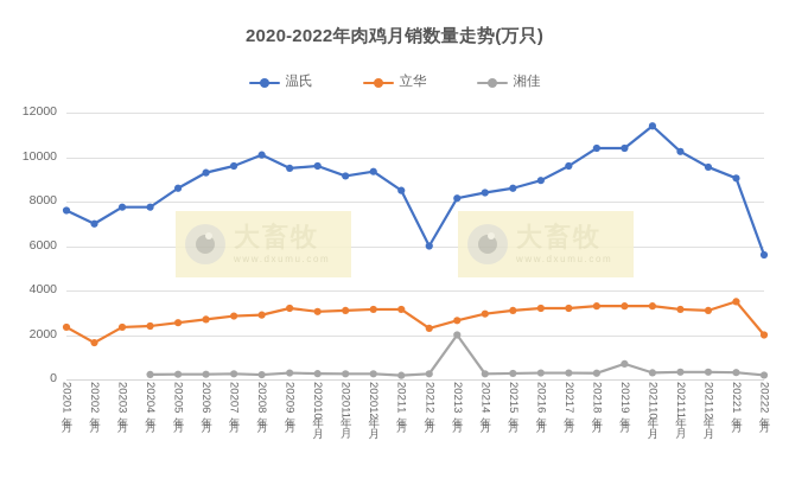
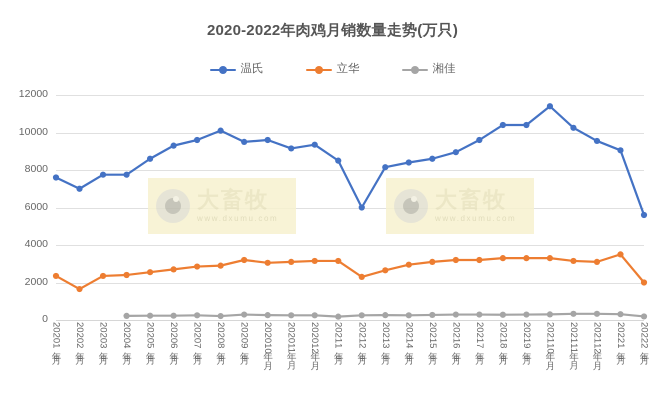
湘佳/2021年3月: 2000 -> 300
湘佳/2021年9月: 700 -> 300
